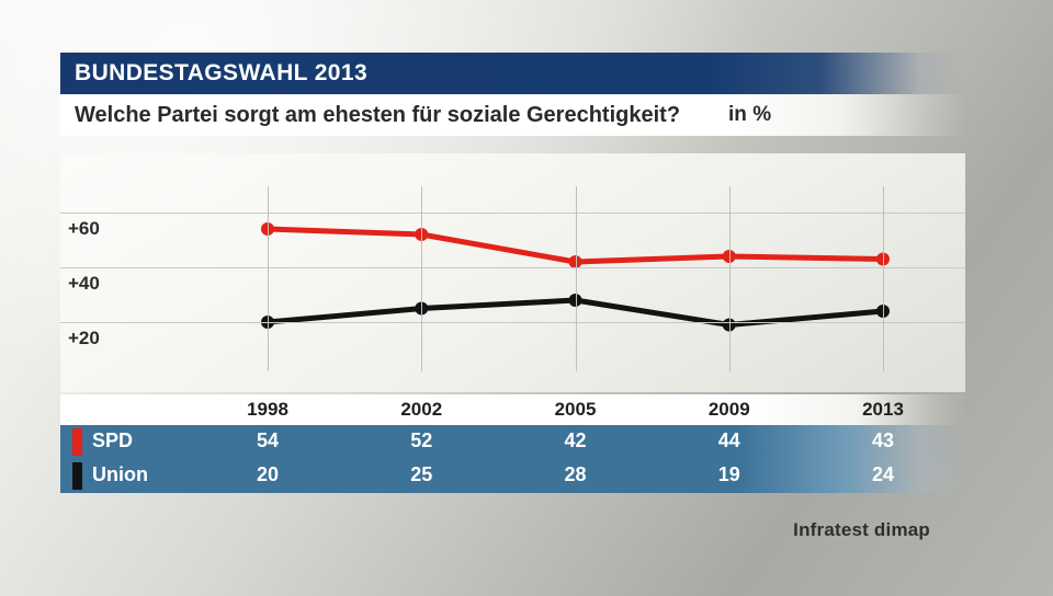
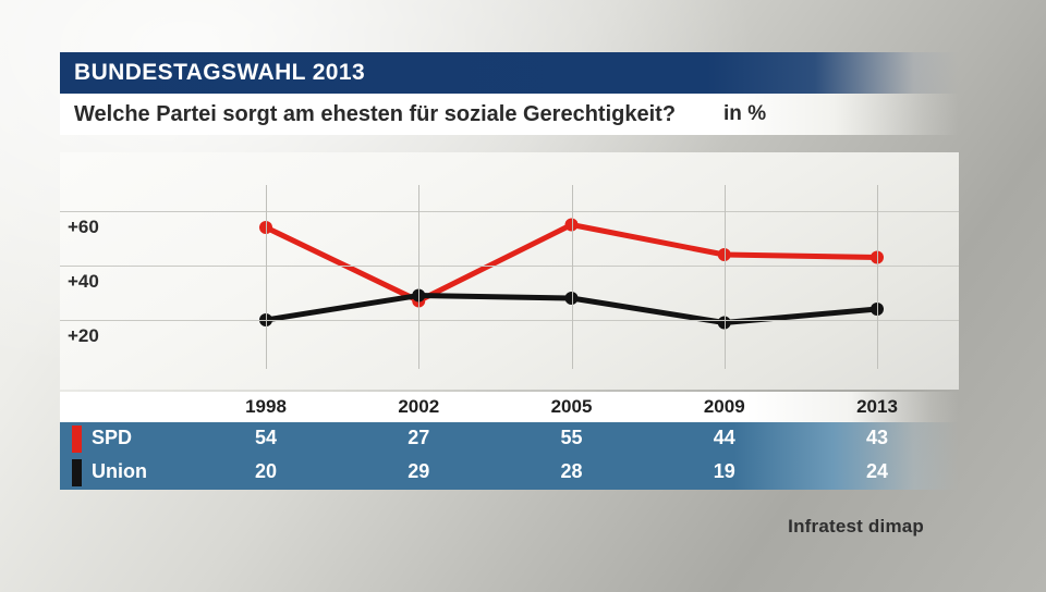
SPD/2002: 52 -> 27
Union/2002: 25 -> 29
SPD/2005: 42 -> 55
